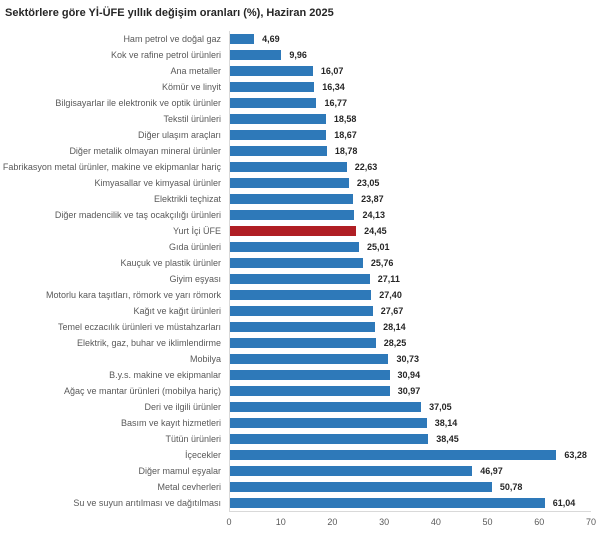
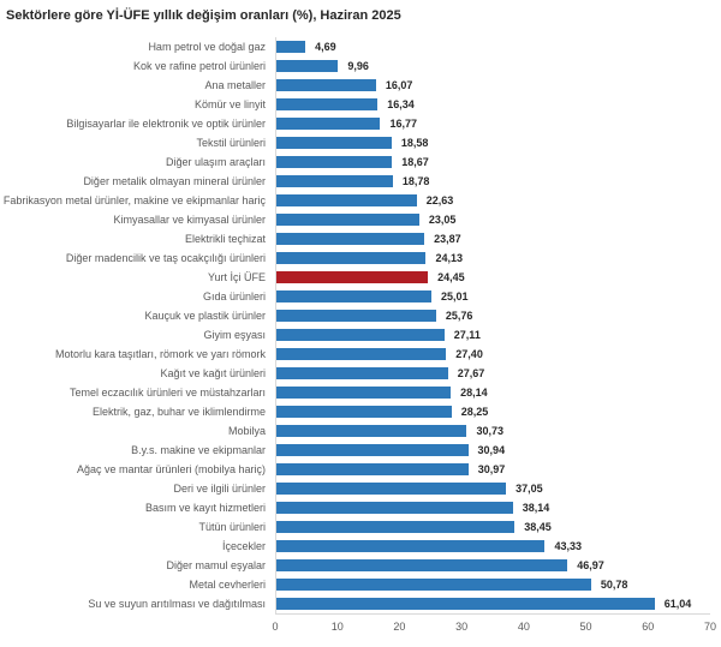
İçecekler: 63,28 -> 43,33
